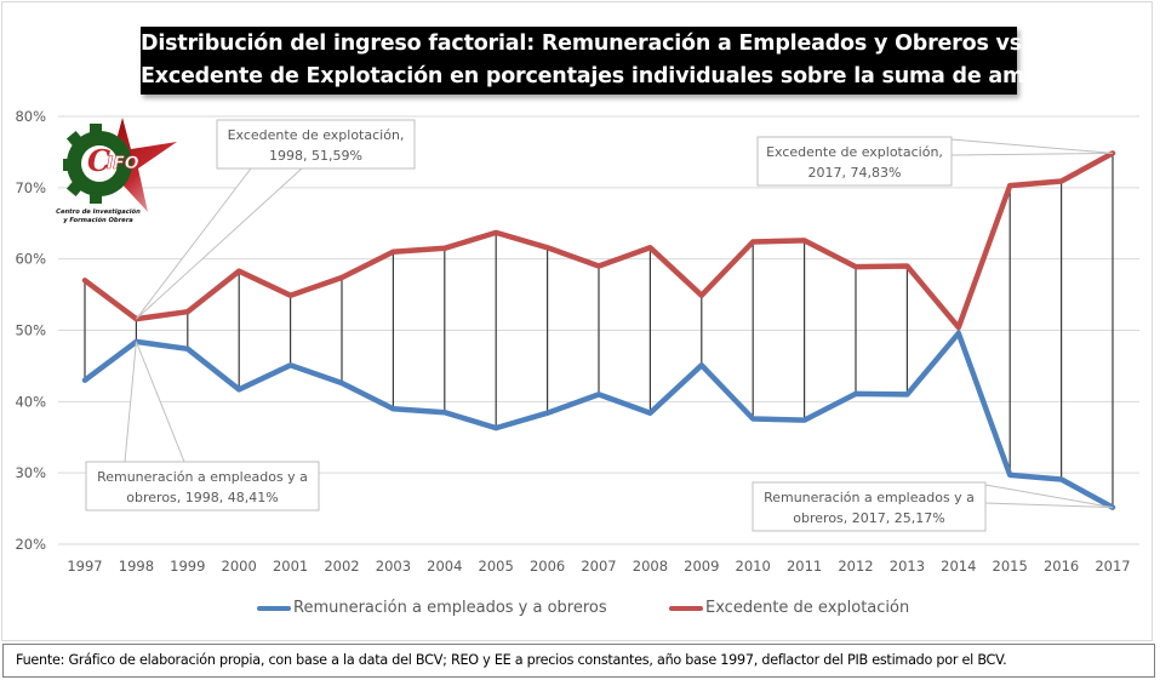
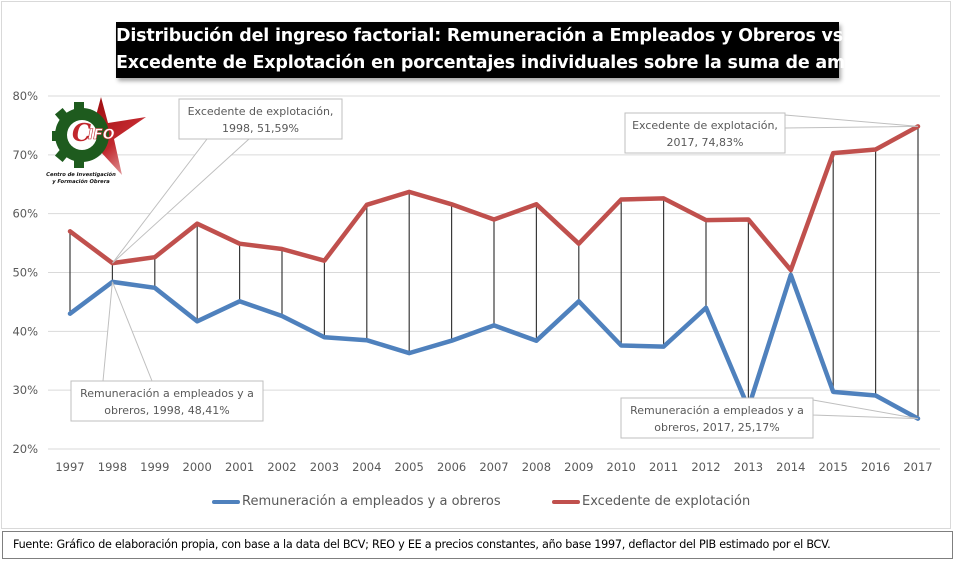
Excedente de explotación/2002: 57% -> 54%
Excedente de explotación/2003: 61% -> 52%
Remuneración a empleados y a obreros/2012: 41% -> 44%
Remuneración a empleados y a obreros/2013: 41% -> 27%
